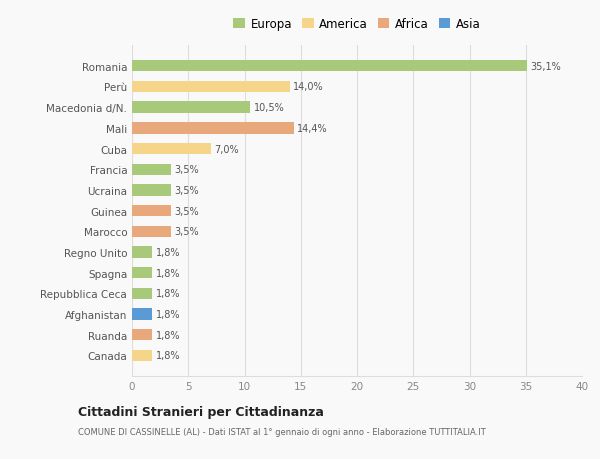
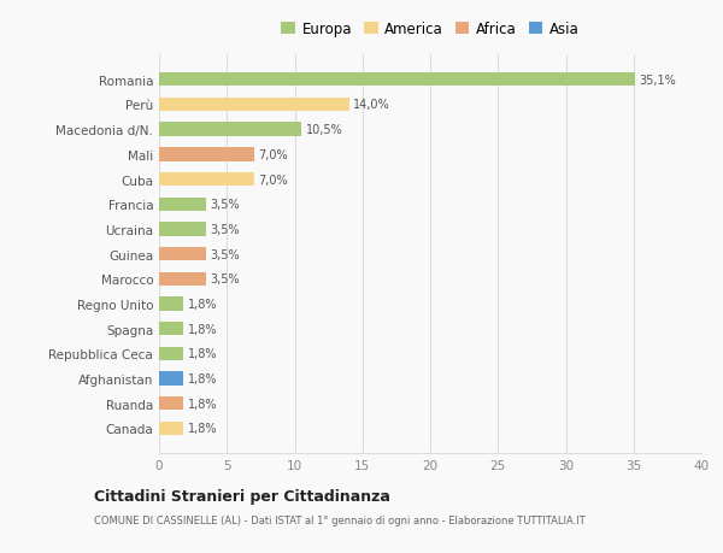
Mali: 14,4% -> 7,0%
